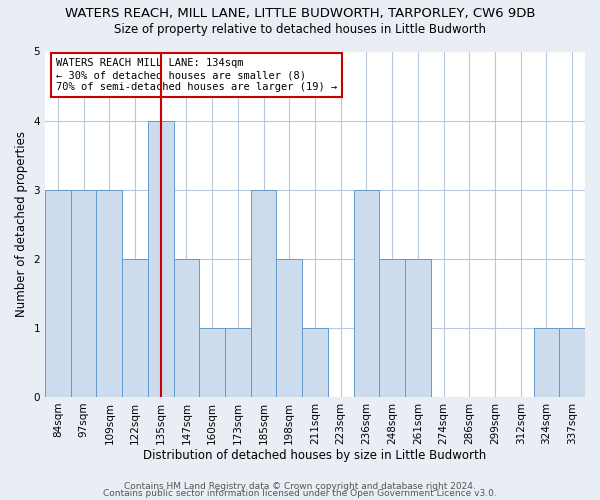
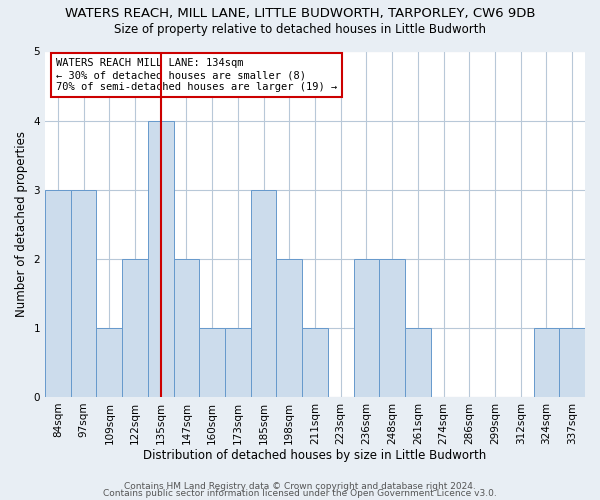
109sqm: 3 -> 1
236sqm: 3 -> 2
261sqm: 2 -> 1
